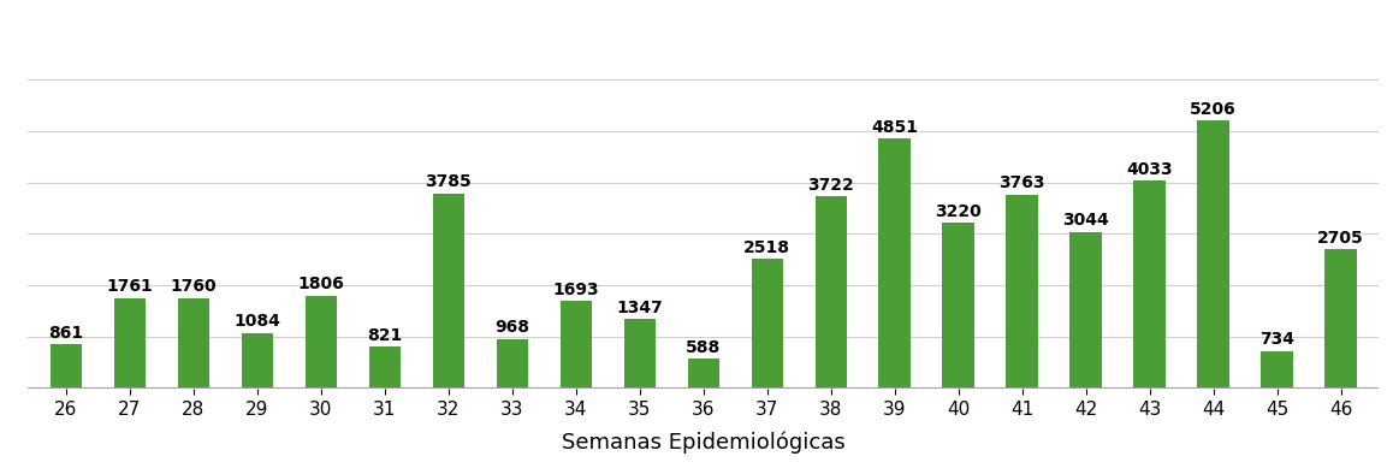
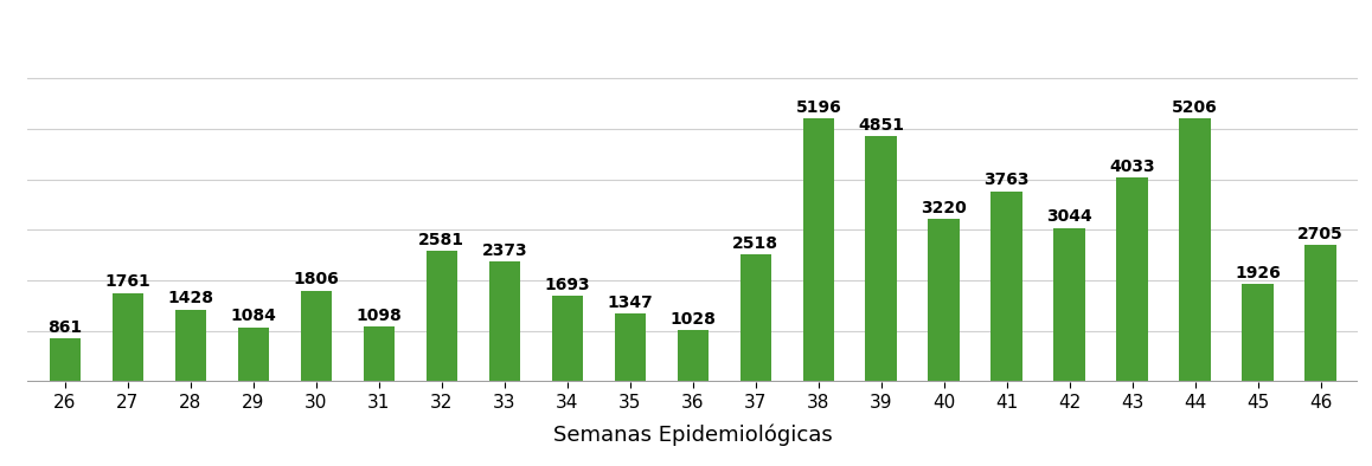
28: 1760 -> 1428
31: 821 -> 1098
32: 3785 -> 2581
33: 968 -> 2373
36: 588 -> 1028
38: 3722 -> 5196
45: 734 -> 1926
